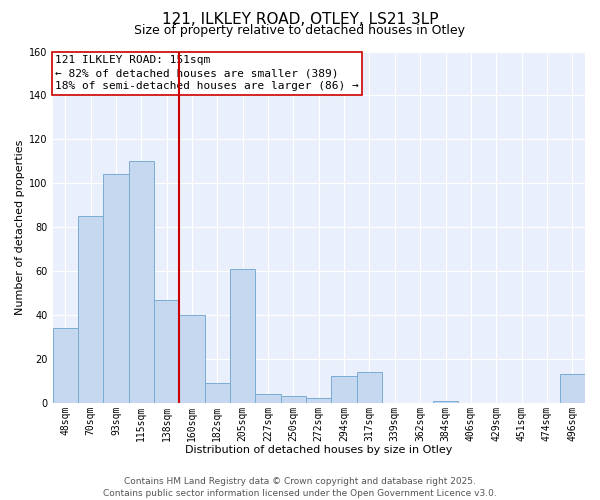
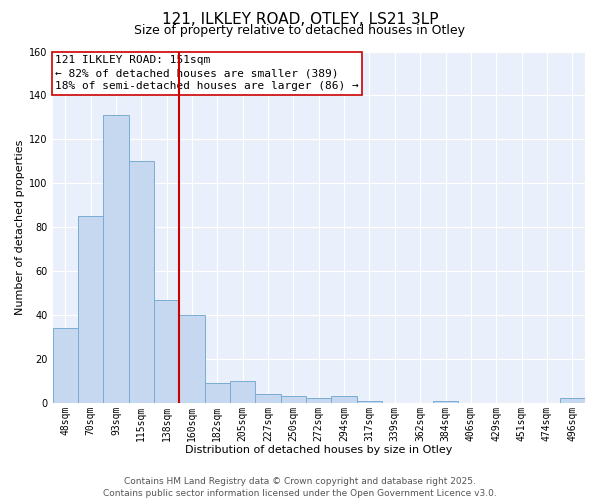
93sqm: 104 -> 131
205sqm: 61 -> 10
294sqm: 12 -> 3
317sqm: 14 -> 1
496sqm: 13 -> 2
